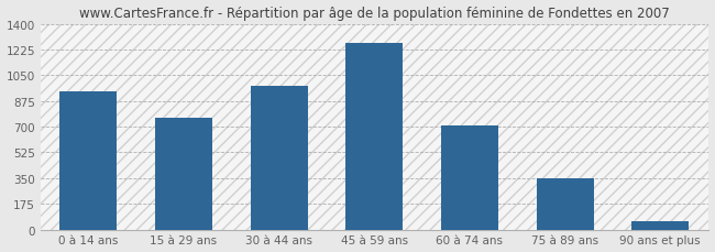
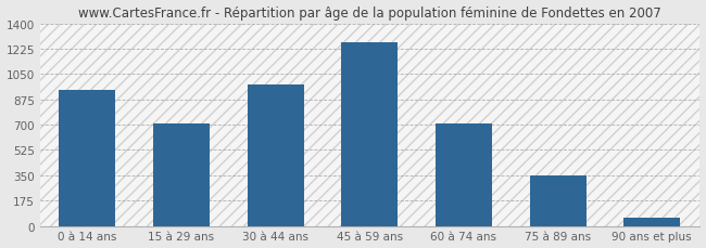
15 à 29 ans: 760 -> 710
